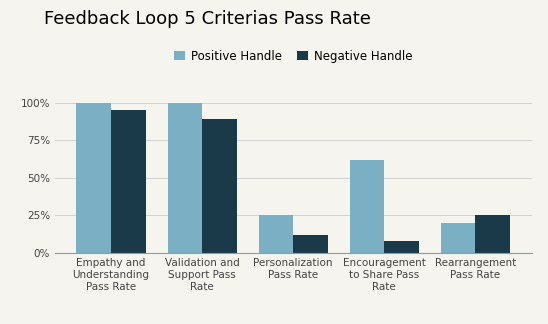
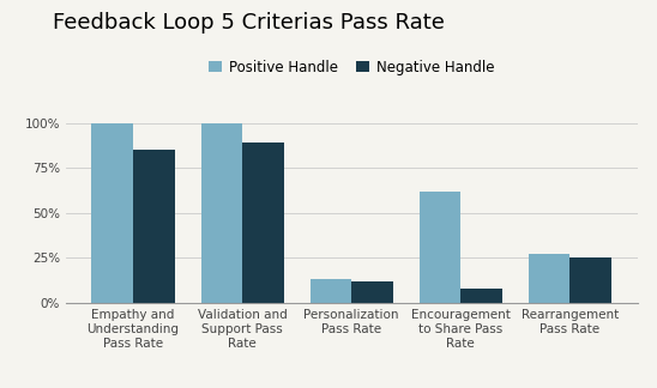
Negative Handle/Empathy and Understanding Pass Rate: 95% -> 85%
Positive Handle/Personalization Pass Rate: 25% -> 13%
Positive Handle/Rearrangement Pass Rate: 20% -> 27%
